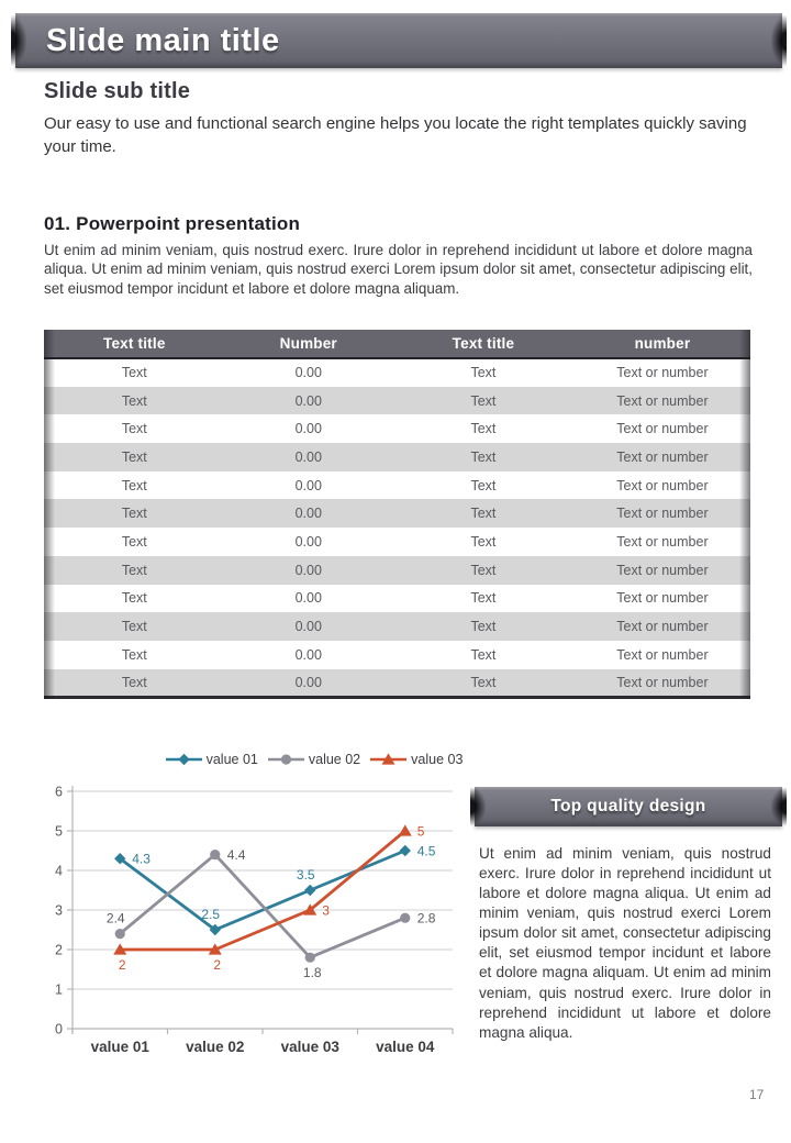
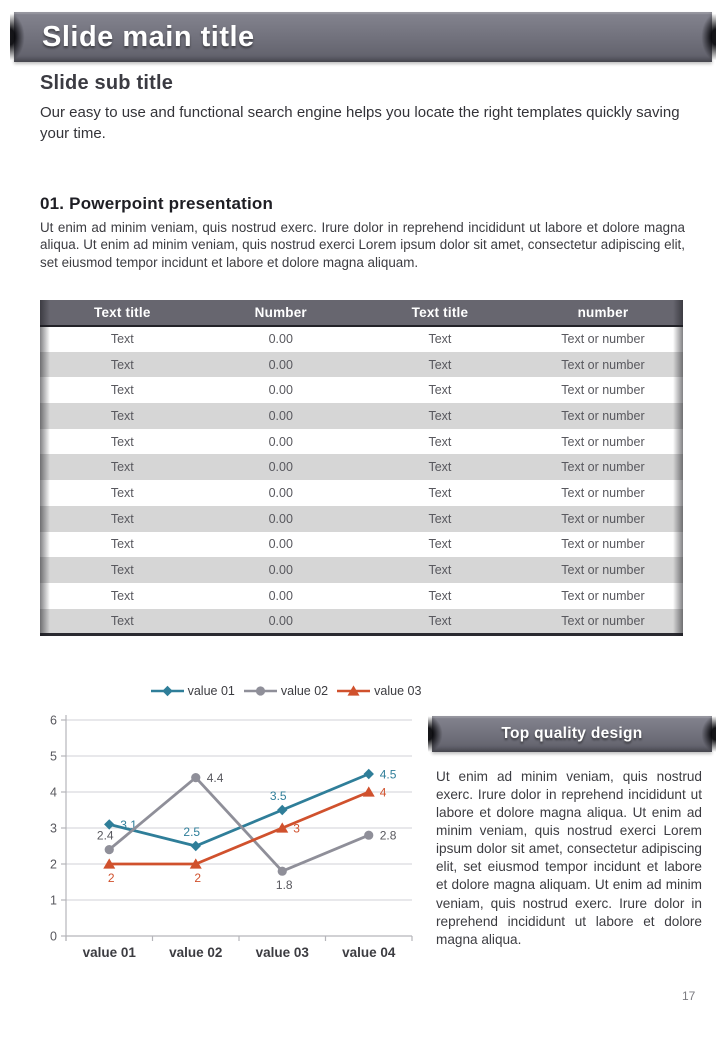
value 01/value 01: 4.3 -> 3.1
value 03/value 04: 5 -> 4
